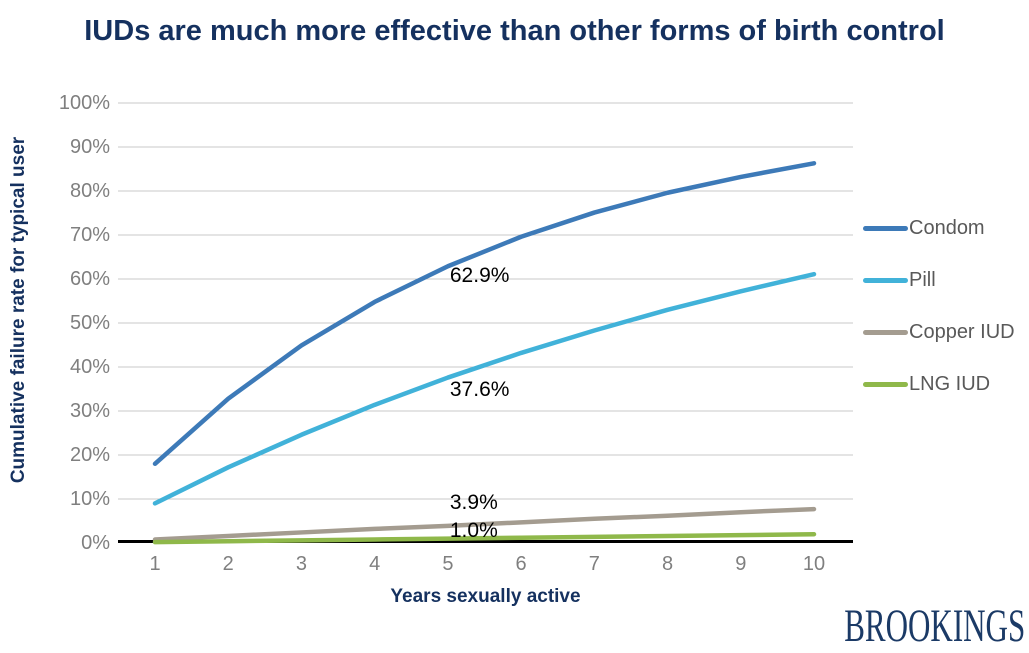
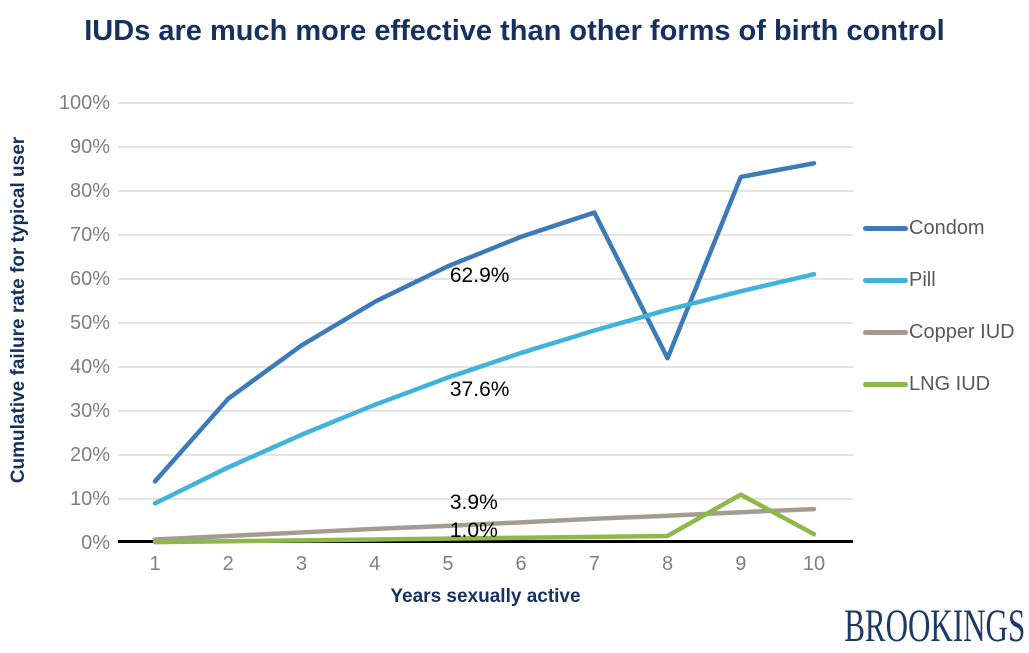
Condom/1: 18% -> 14%
Condom/8: 80% -> 42%
LNG IUD/9: 2% -> 11%
